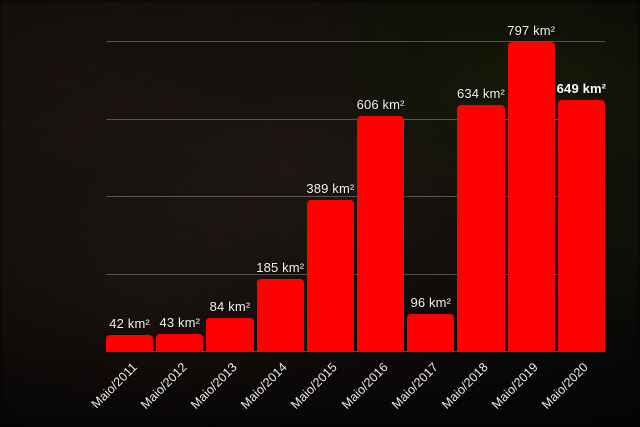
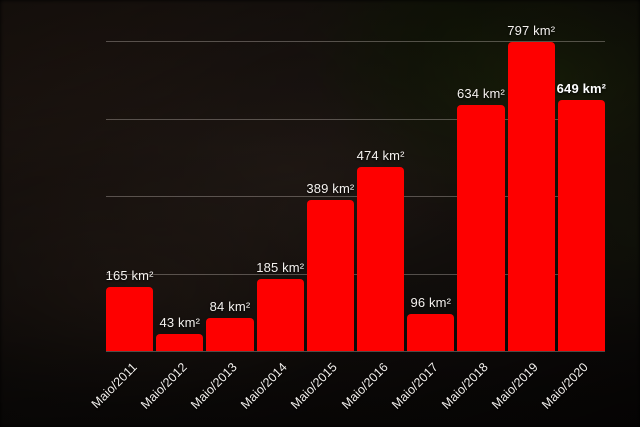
Maio/2011: 42 -> 165
Maio/2016: 606 -> 474
